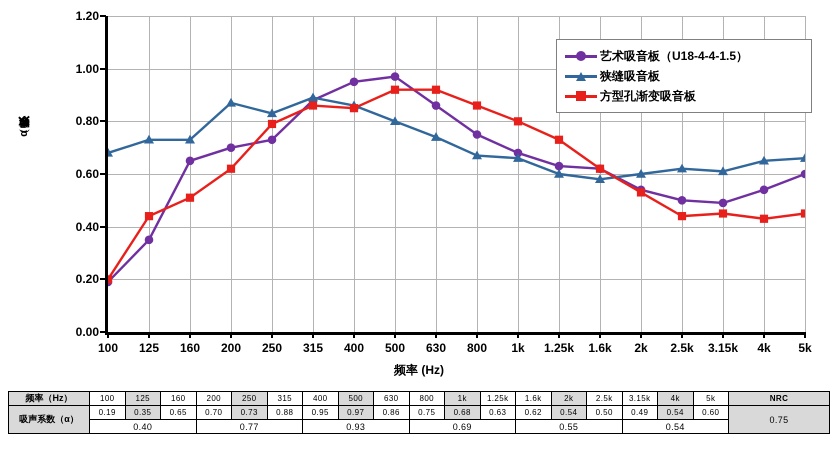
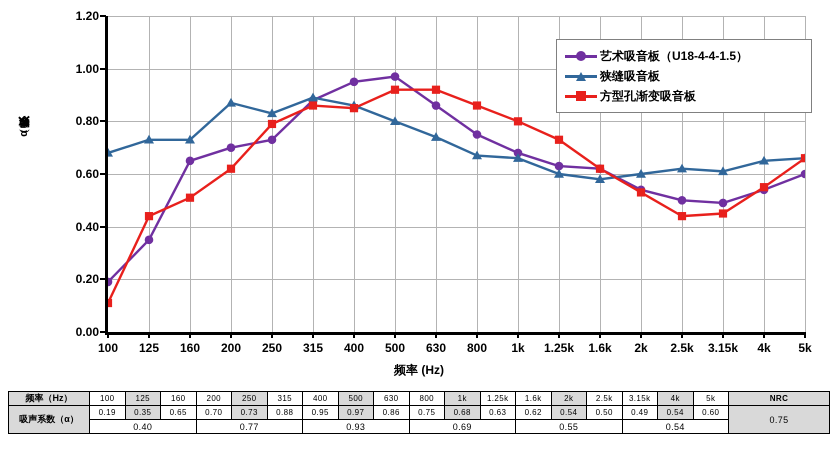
方型孔渐变吸音板/100: 0.20 -> 0.11
方型孔渐变吸音板/4k: 0.43 -> 0.55
方型孔渐变吸音板/5k: 0.45 -> 0.66
